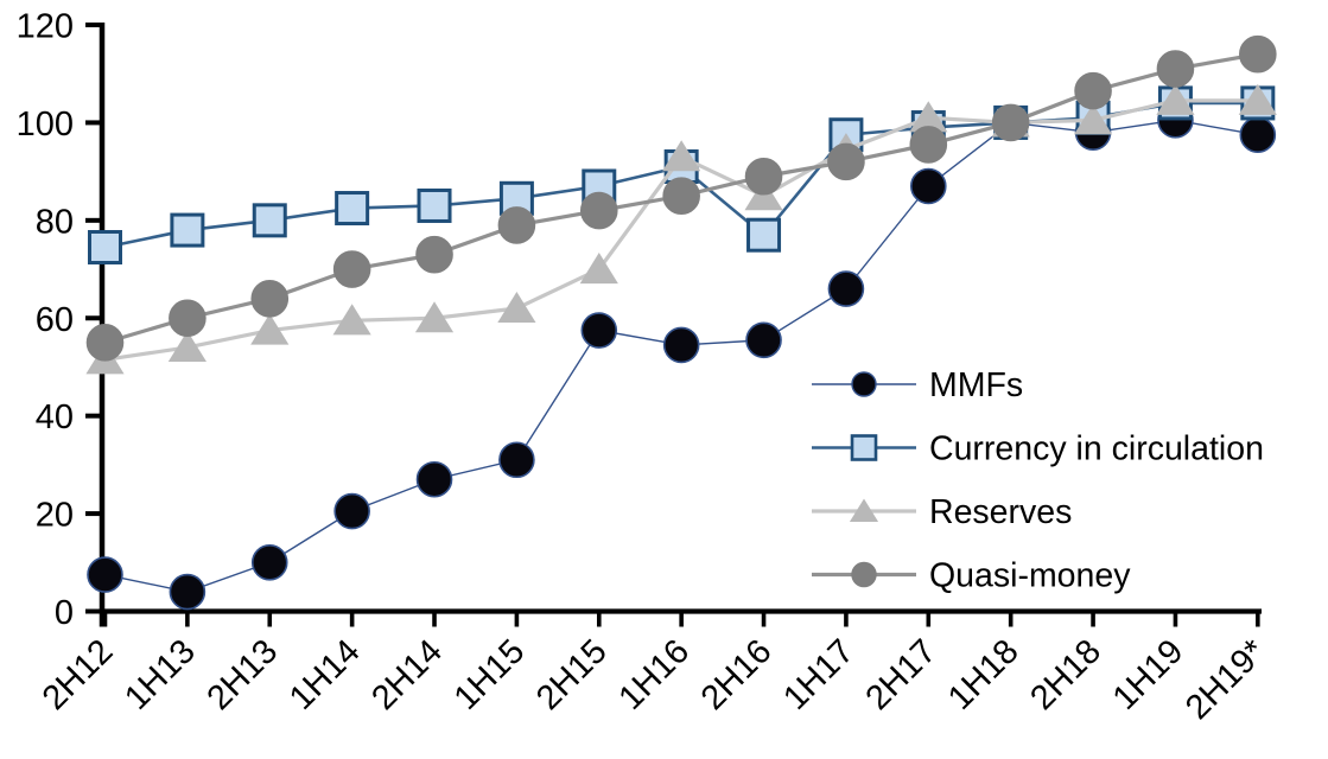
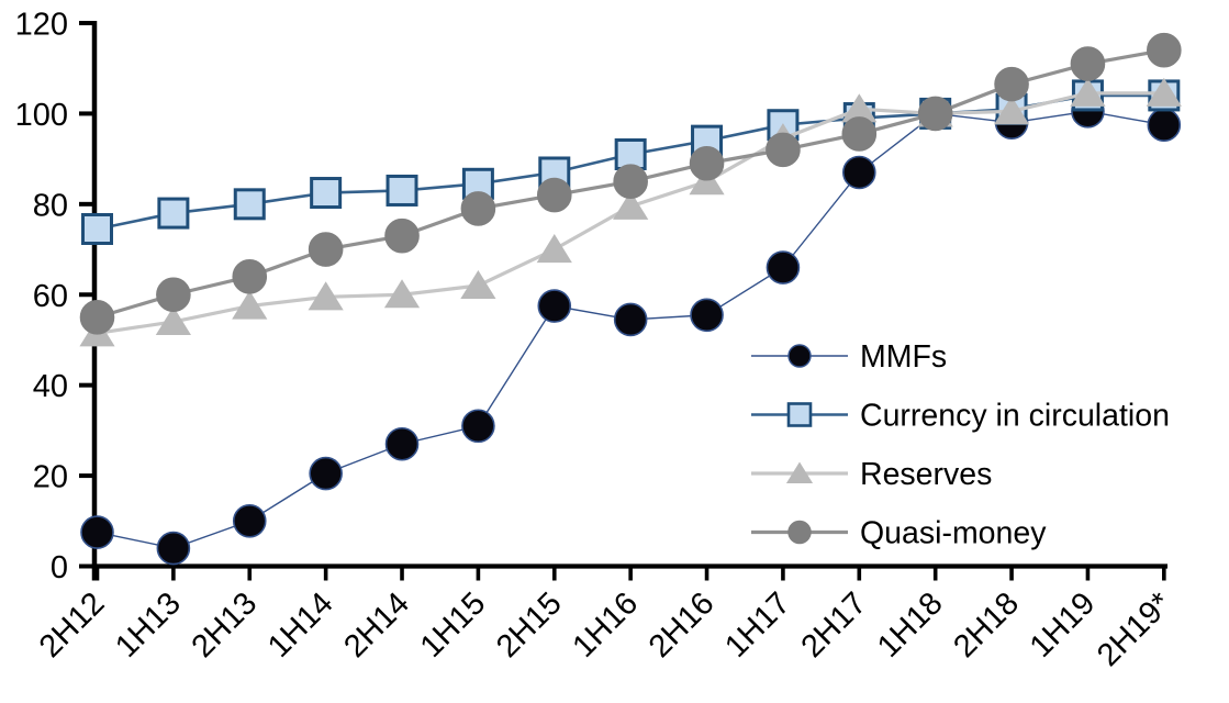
Reserves/1H16: 93 -> 80
Currency in circulation/2H16: 77 -> 94
